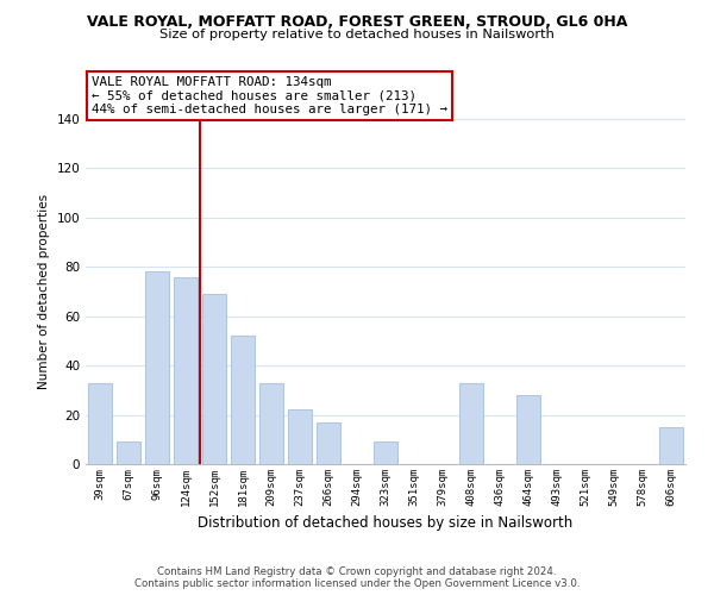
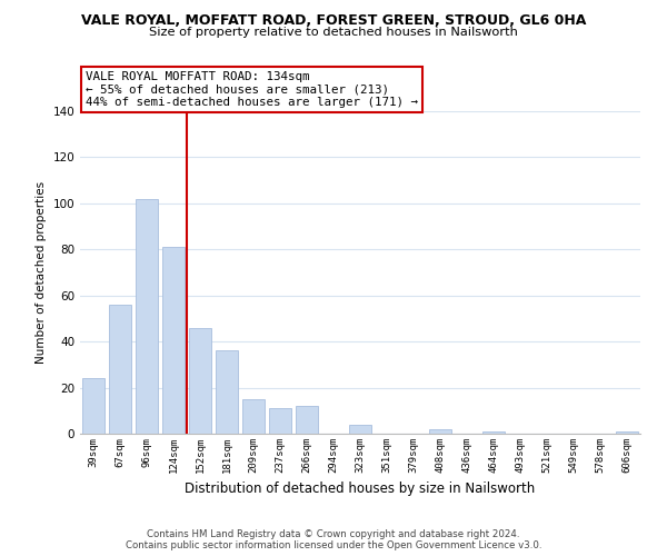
39sqm: 33 -> 24
67sqm: 9 -> 56
96sqm: 78 -> 102
124sqm: 76 -> 81
152sqm: 69 -> 46
181sqm: 52 -> 36
209sqm: 33 -> 15
237sqm: 22 -> 11
266sqm: 17 -> 12
323sqm: 9 -> 4
408sqm: 33 -> 2
464sqm: 28 -> 1
606sqm: 15 -> 1
